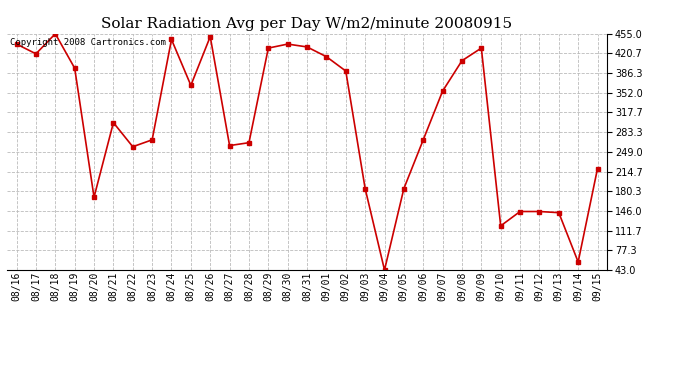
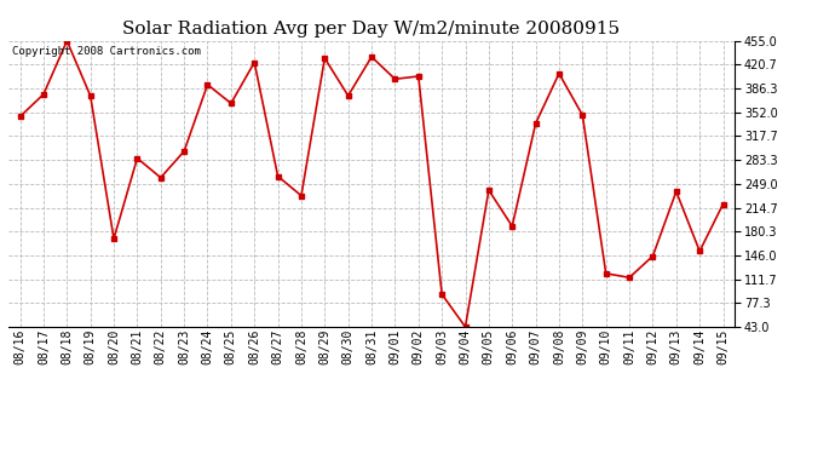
08/16: 437 -> 346
08/17: 420 -> 378
08/19: 395 -> 376
08/21: 300 -> 286
08/23: 270 -> 296
08/24: 445 -> 392
08/26: 450 -> 424
08/28: 265 -> 232
08/30: 437 -> 376
09/01: 415 -> 400
09/02: 390 -> 404
09/03: 185 -> 90
09/05: 185 -> 240
09/06: 270 -> 188
09/07: 355 -> 336
09/09: 430 -> 348
09/11: 145 -> 114
09/13: 143 -> 238
09/14: 57 -> 152
